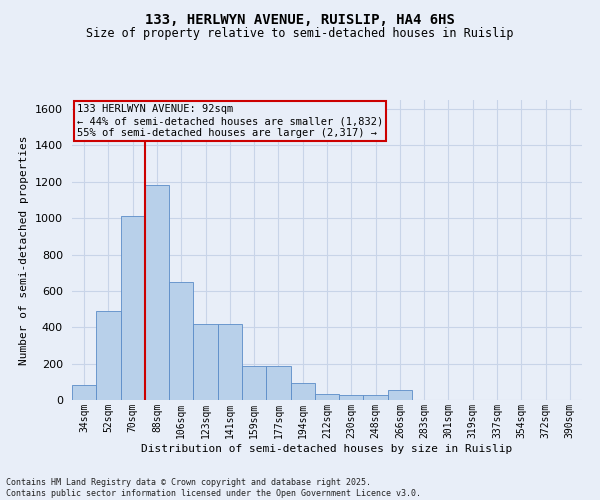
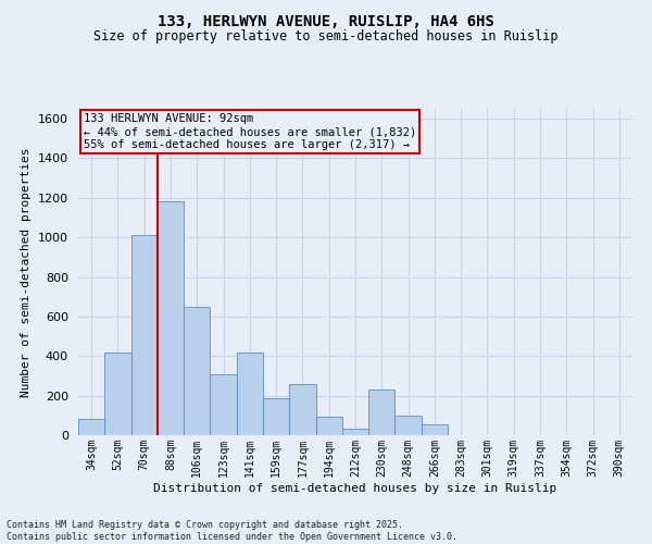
52sqm: 490 -> 420
123sqm: 420 -> 310
177sqm: 180 -> 260
230sqm: 30 -> 230
248sqm: 30 -> 100
